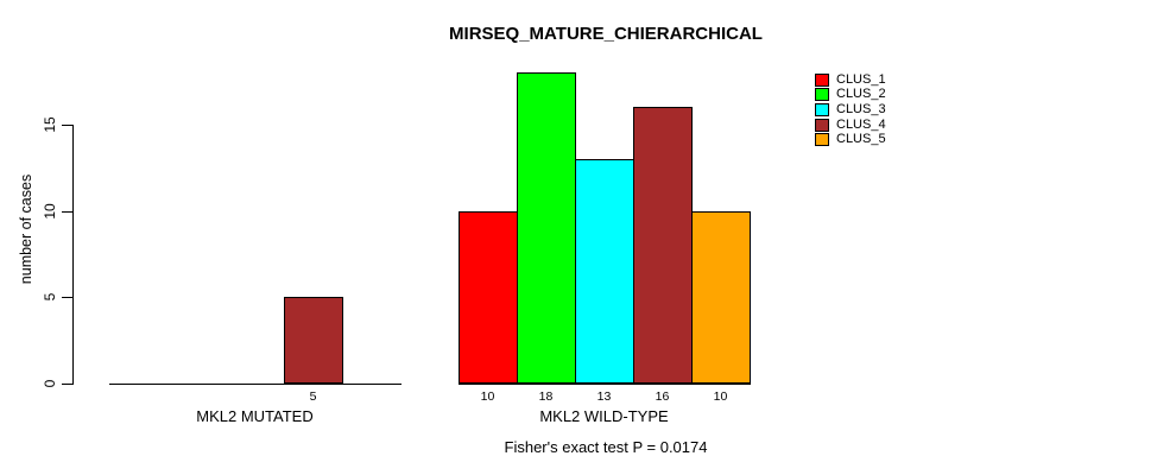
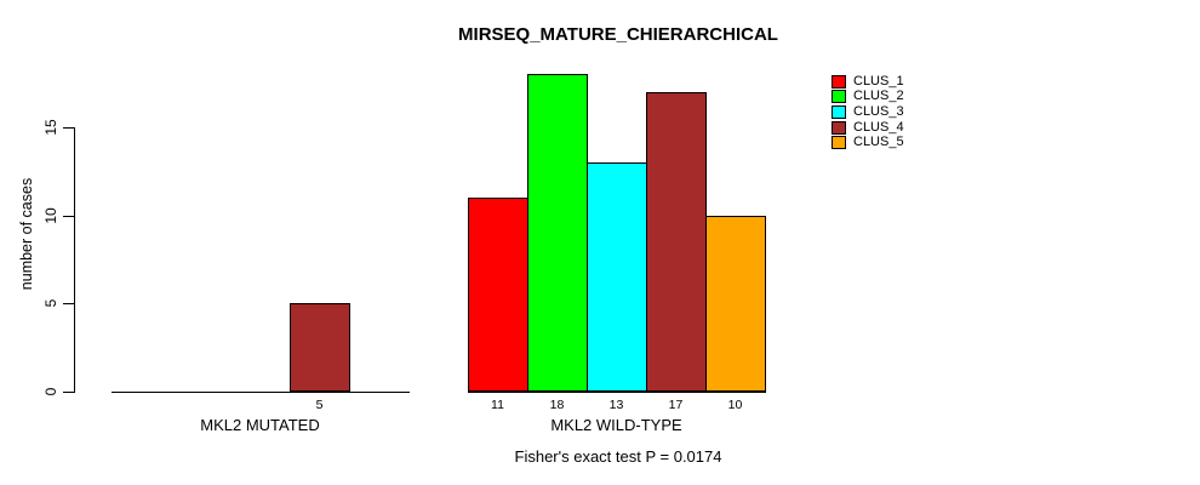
CLUS_1/MKL2 WILD-TYPE: 10 -> 11
CLUS_4/MKL2 WILD-TYPE: 16 -> 17
